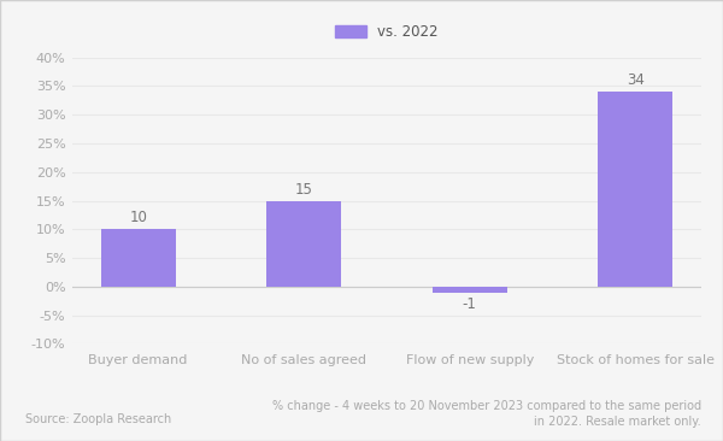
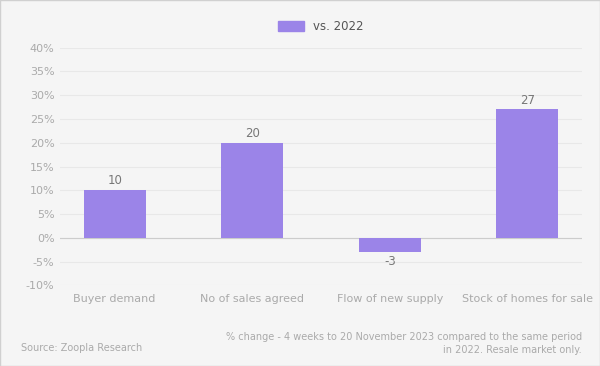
No of sales agreed: 15 -> 20
Flow of new supply: -1 -> -3
Stock of homes for sale: 34 -> 27
